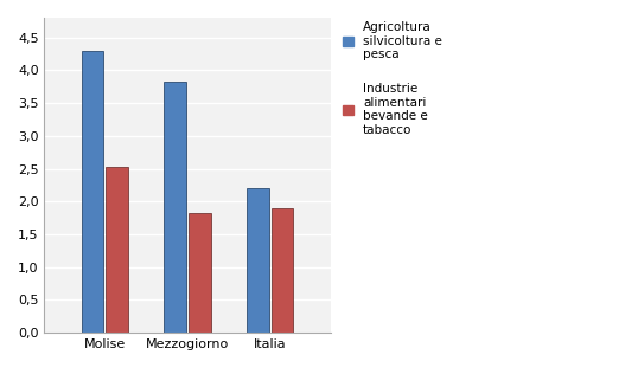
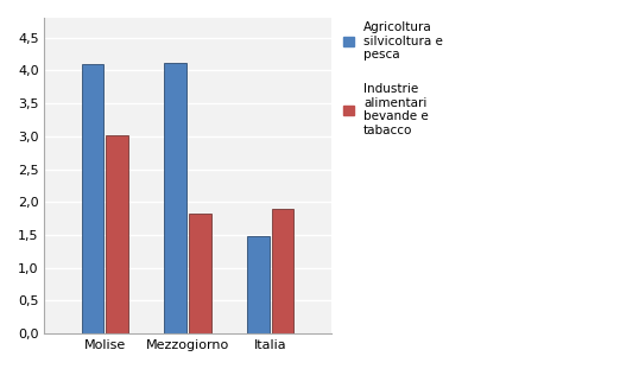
Agricoltura silvicoltura e pesca/Molise: 4,30 -> 4,10
Industrie alimentari bevande e tabacco/Molise: 2,52 -> 3,02
Agricoltura silvicoltura e pesca/Mezzogiorno: 3,82 -> 4,12
Agricoltura silvicoltura e pesca/Italia: 2,20 -> 1,48
